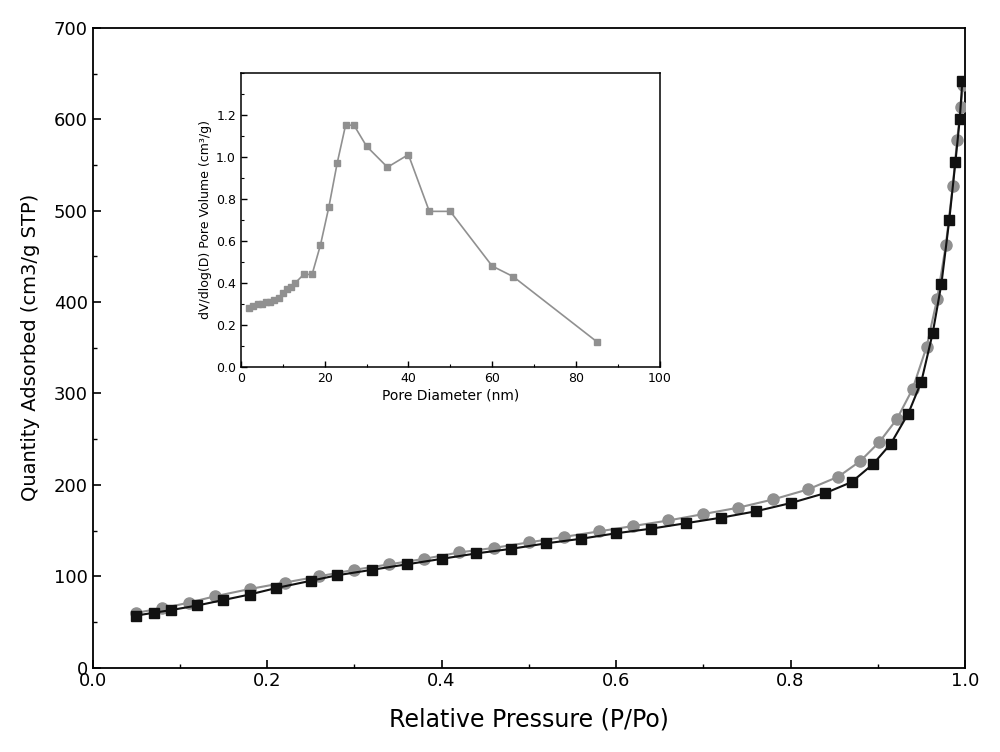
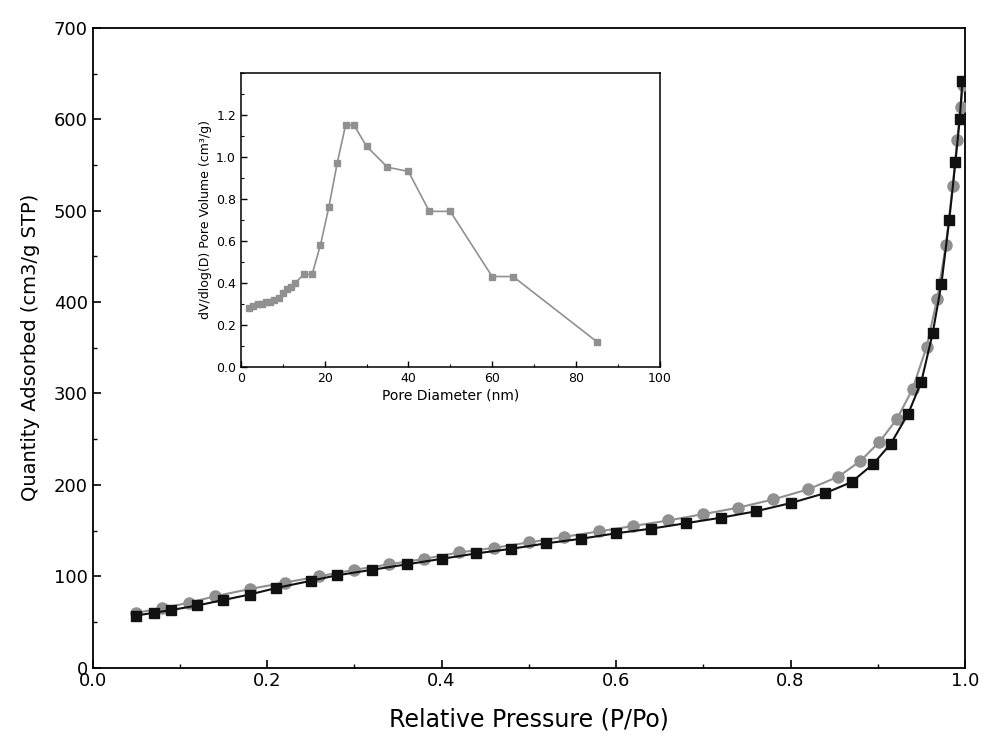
40: 1.01 -> 0.93
60: 0.48 -> 0.43
